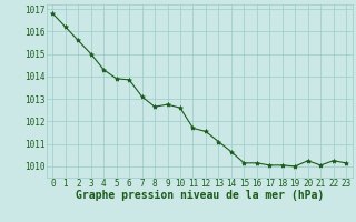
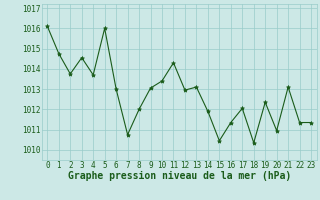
0: 1016.80 -> 1016.10
1: 1016.20 -> 1014.75
2: 1015.60 -> 1013.75
3: 1015.00 -> 1014.55
4: 1014.30 -> 1013.70
5: 1013.90 -> 1016.00
6: 1013.85 -> 1013.00
7: 1013.10 -> 1010.75
8: 1012.65 -> 1012.00
9: 1012.75 -> 1013.05
10: 1012.60 -> 1013.40
11: 1011.70 -> 1014.30
12: 1011.55 -> 1012.95
13: 1011.10 -> 1013.10
14: 1010.65 -> 1011.90
15: 1010.15 -> 1010.45
16: 1010.15 -> 1011.35
17: 1010.05 -> 1012.05
18: 1010.05 -> 1010.35
19: 1010.00 -> 1012.35
20: 1010.25 -> 1010.95
21: 1010.05 -> 1013.10
22: 1010.25 -> 1011.35
23: 1010.15 -> 1011.35
